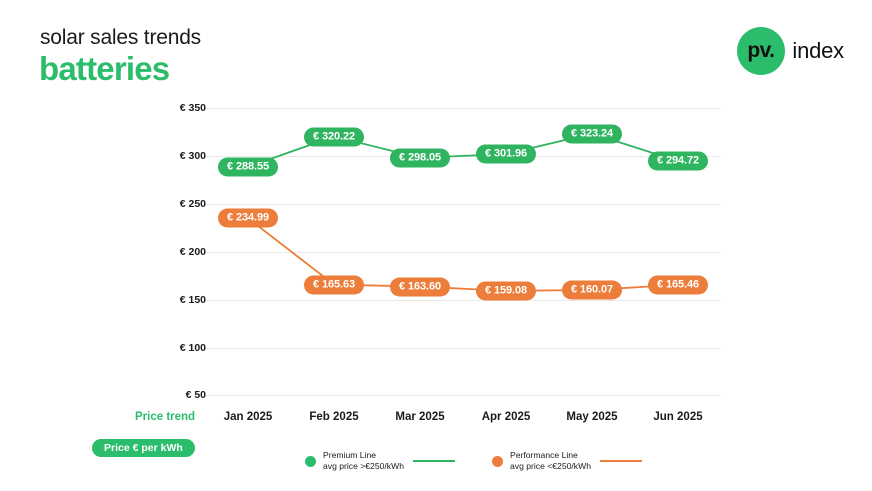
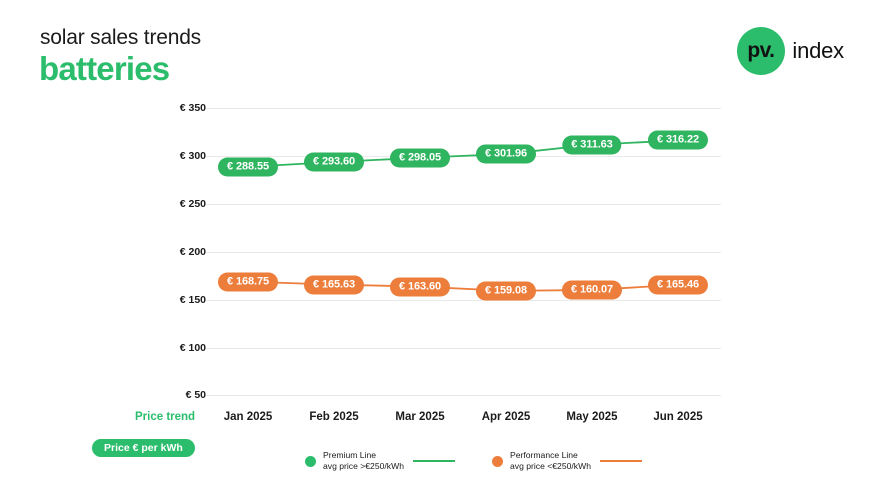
Performance Line/Jan 2025: 234.99 -> 168.75
Premium Line/Feb 2025: 320.22 -> 293.60
Premium Line/May 2025: 323.24 -> 311.63
Premium Line/Jun 2025: 294.72 -> 316.22
